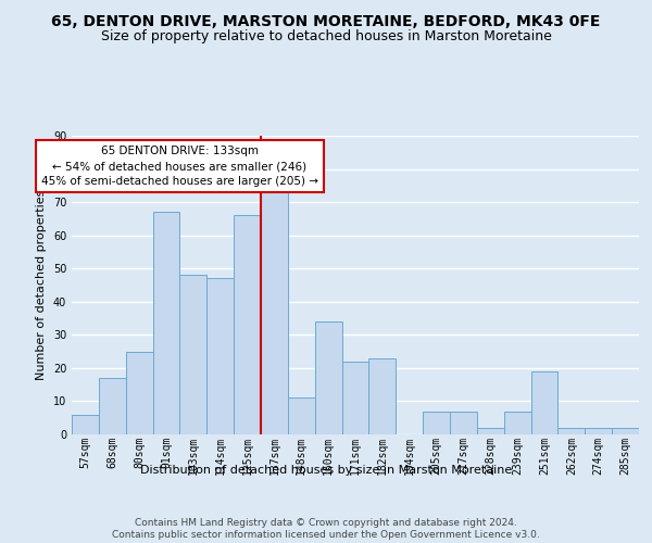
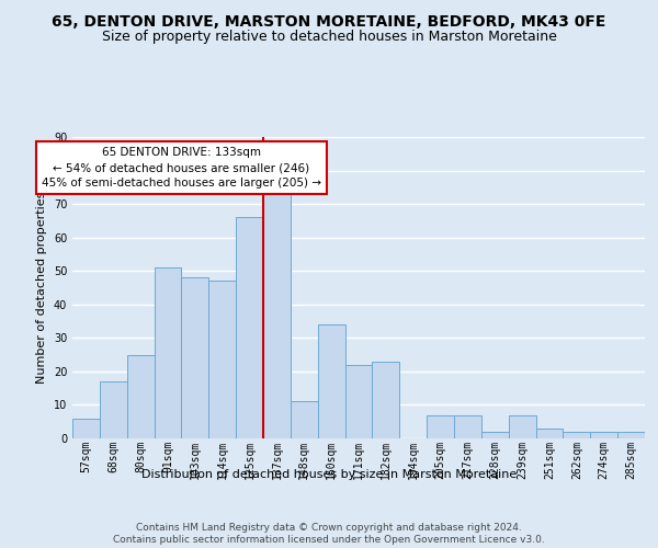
91sqm: 67 -> 51
251sqm: 19 -> 3
